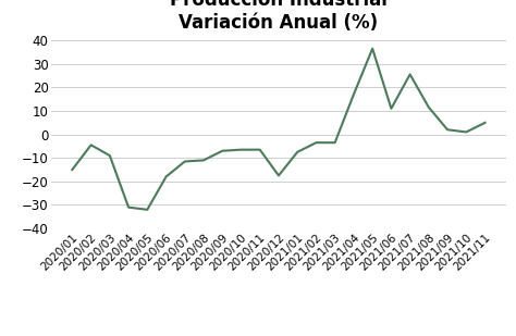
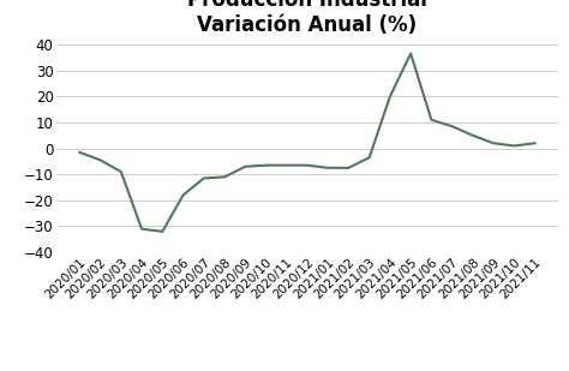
2020/01: -15.0 -> -1.5
2020/12: -17.5 -> -6.5
2021/02: -3.5 -> -7.5
2021/04: 17.0 -> 20.0
2021/07: 25.5 -> 8.5
2021/08: 11.5 -> 5.0
2021/11: 5.0 -> 2.0
